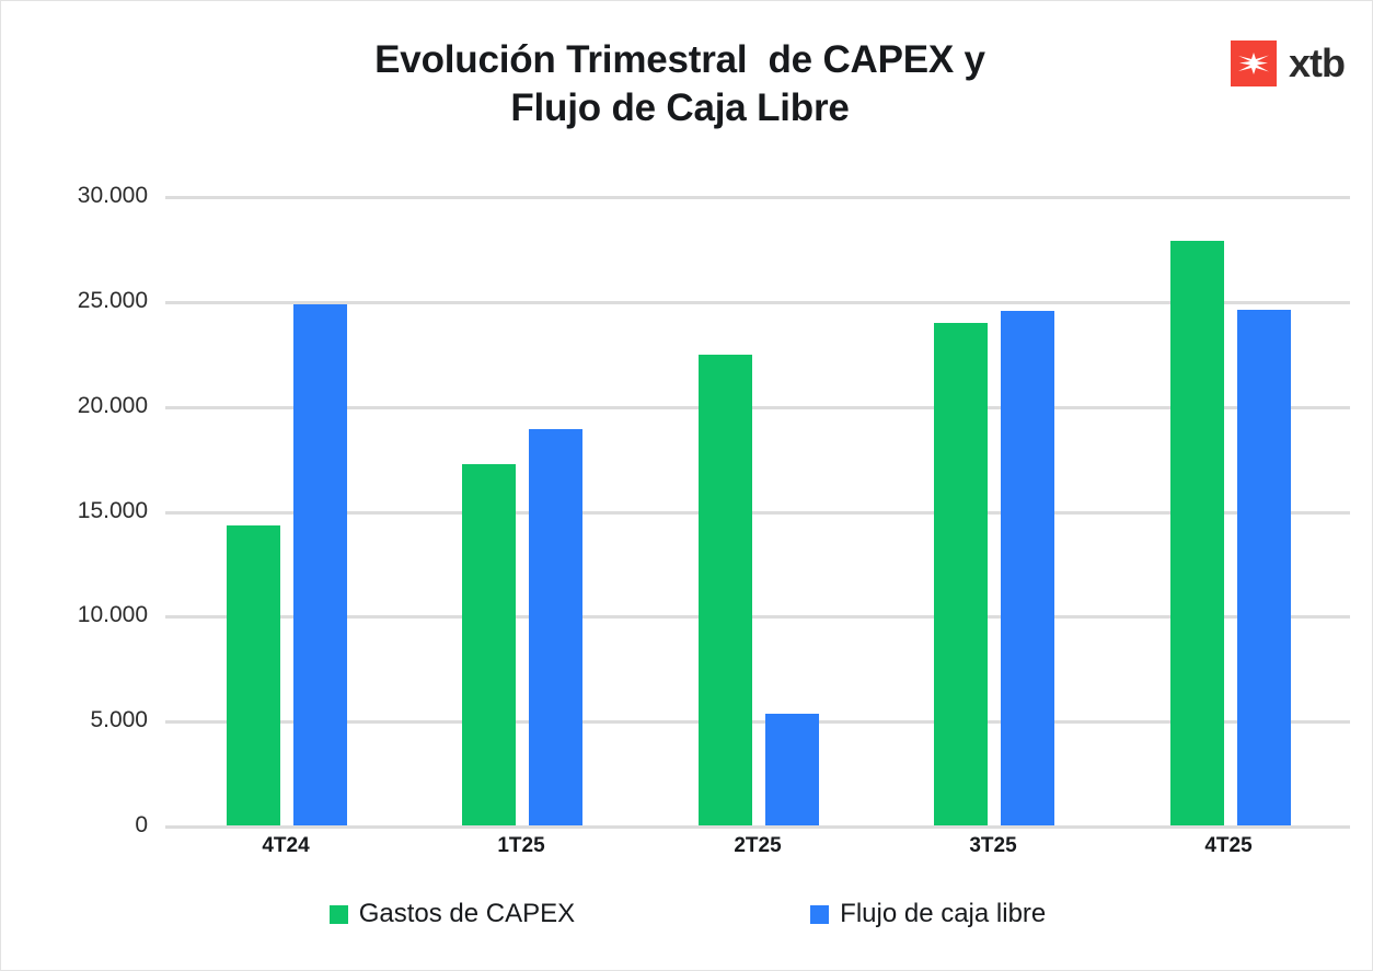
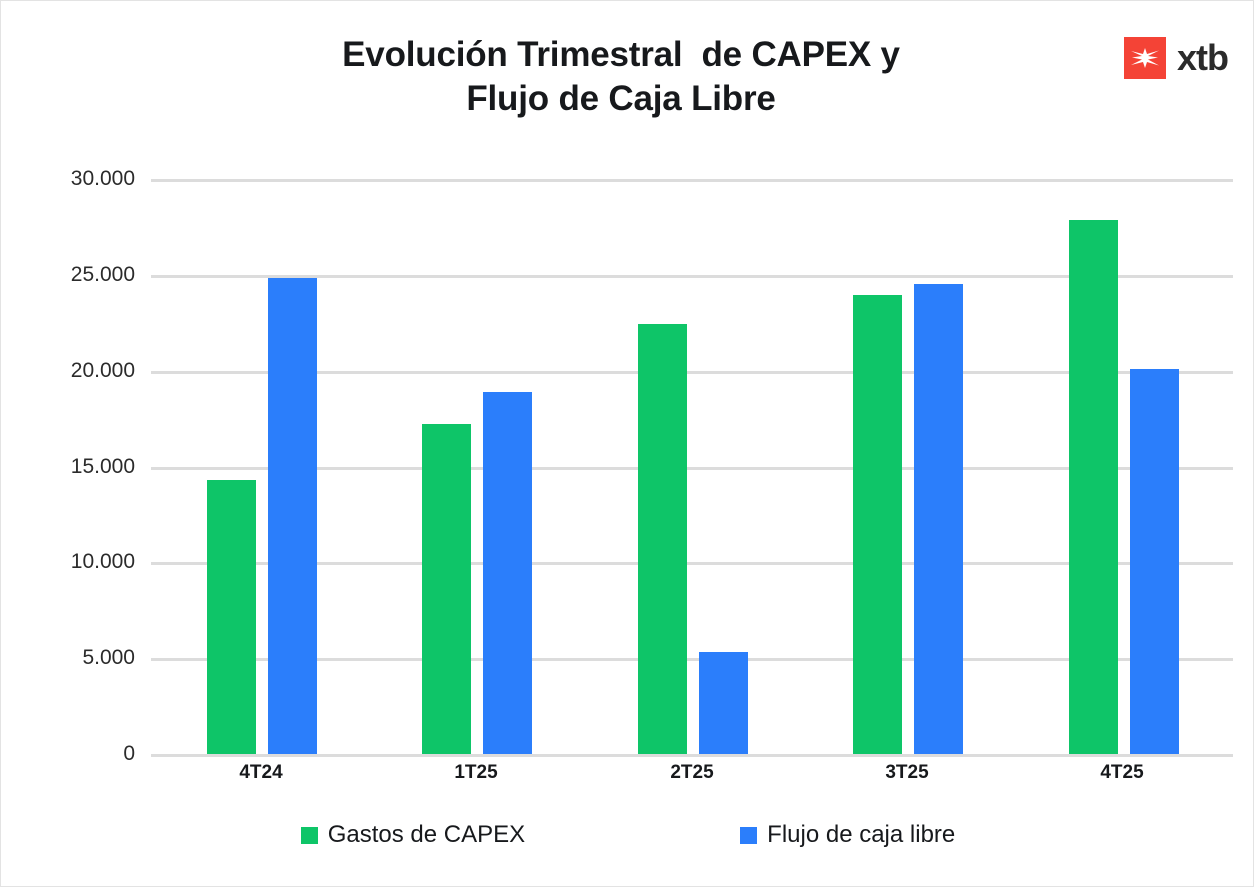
Flujo de caja libre/4T25: 24600 -> 20100
